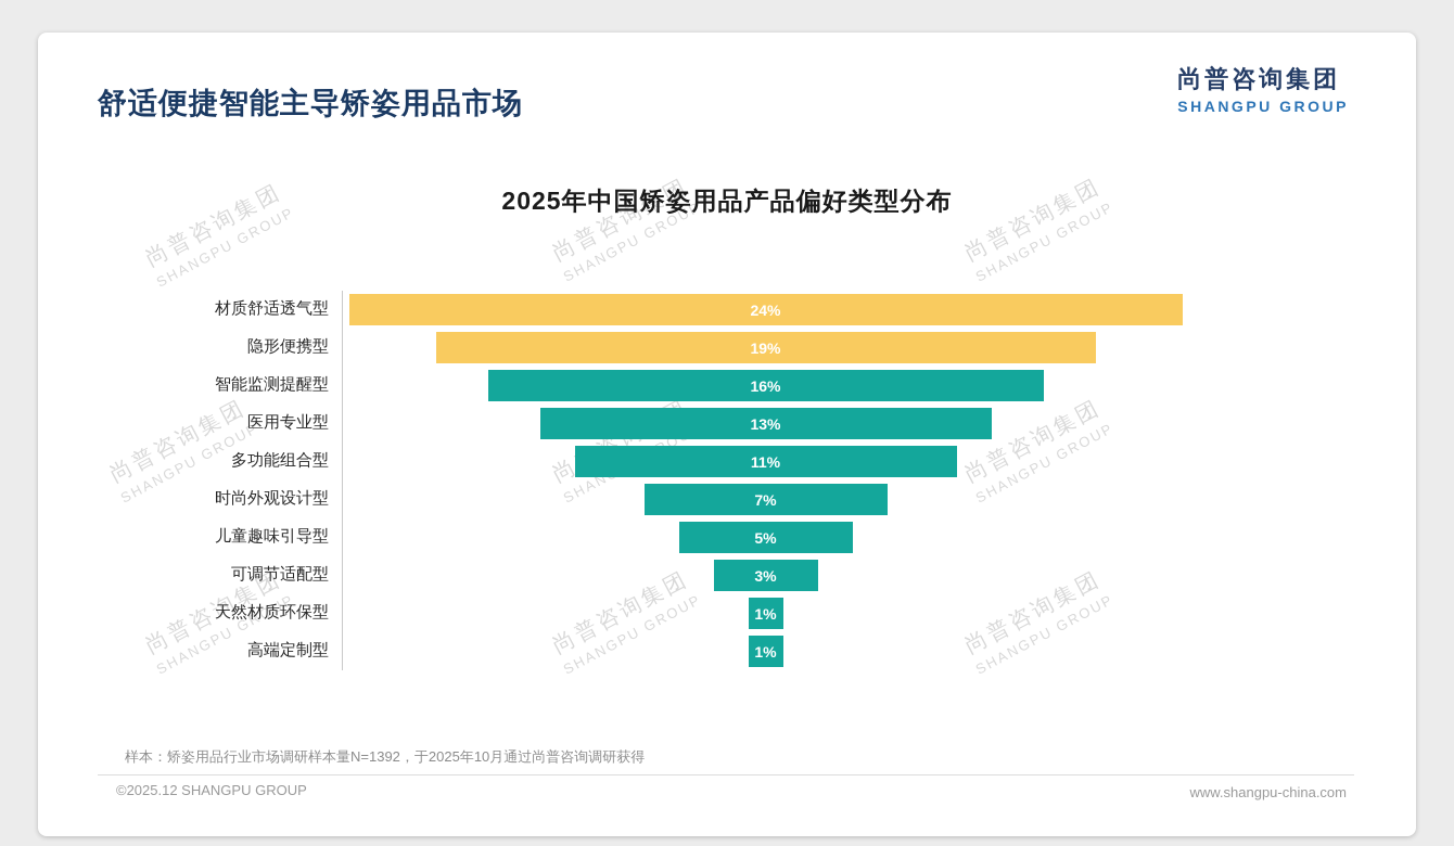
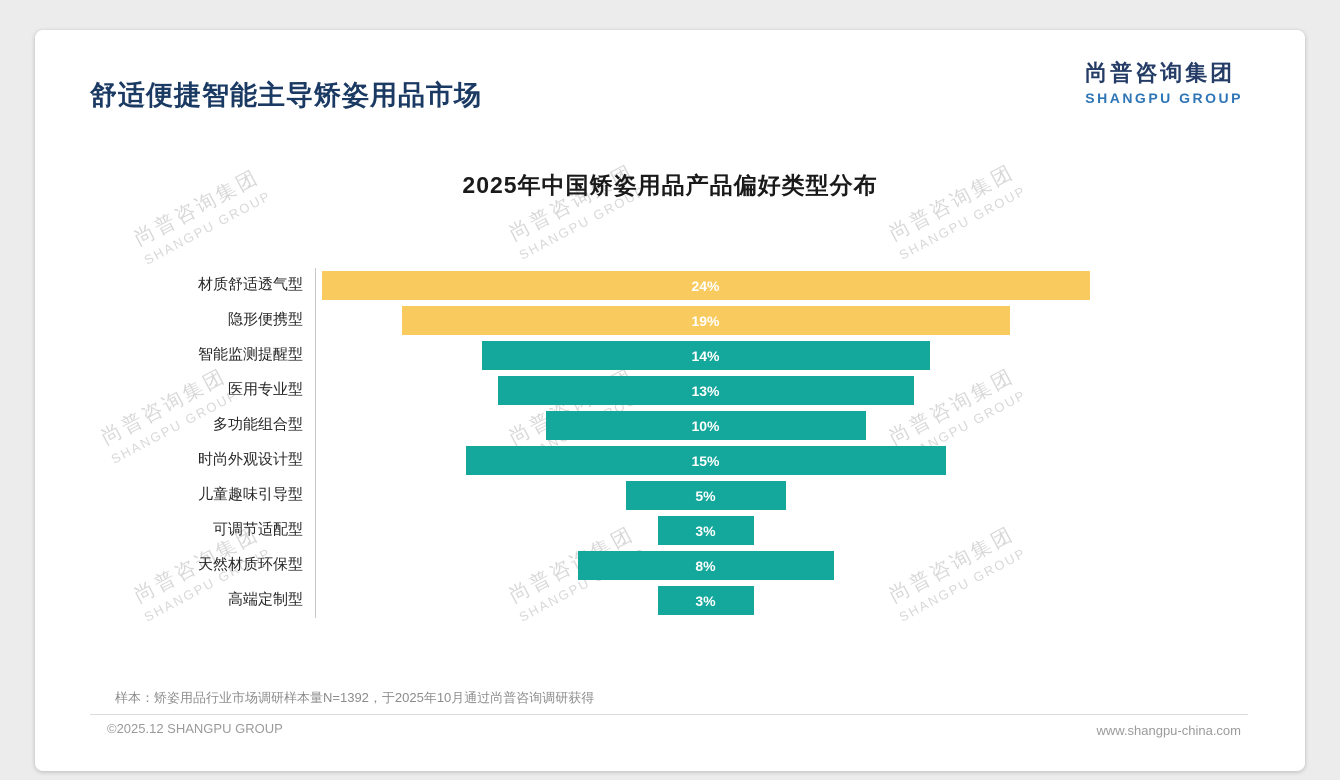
智能监测提醒型: 16% -> 14%
多功能组合型: 11% -> 10%
时尚外观设计型: 7% -> 15%
天然材质环保型: 1% -> 8%
高端定制型: 1% -> 3%
